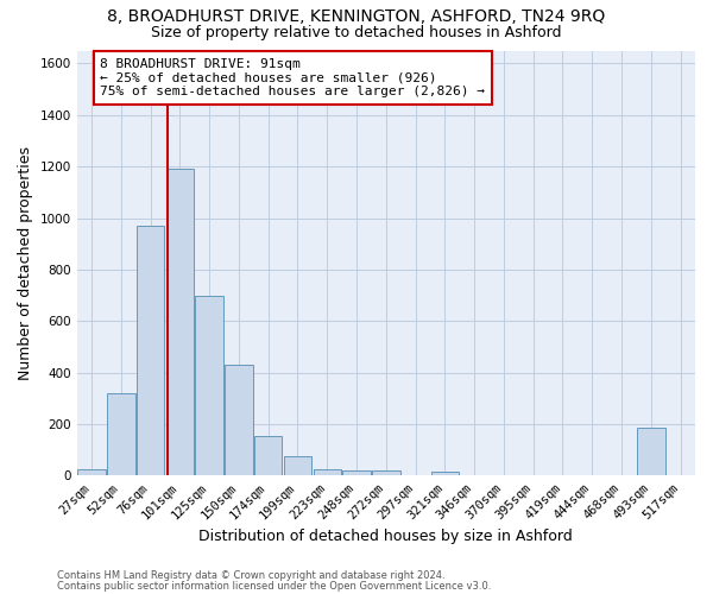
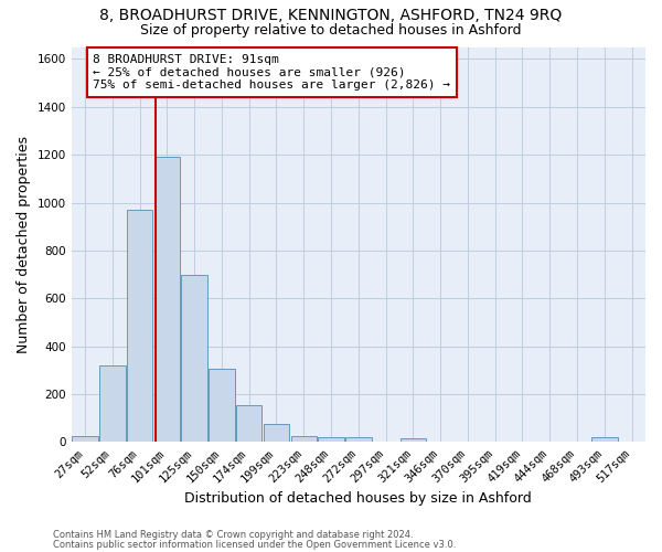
150sqm: 430 -> 305
493sqm: 185 -> 20
